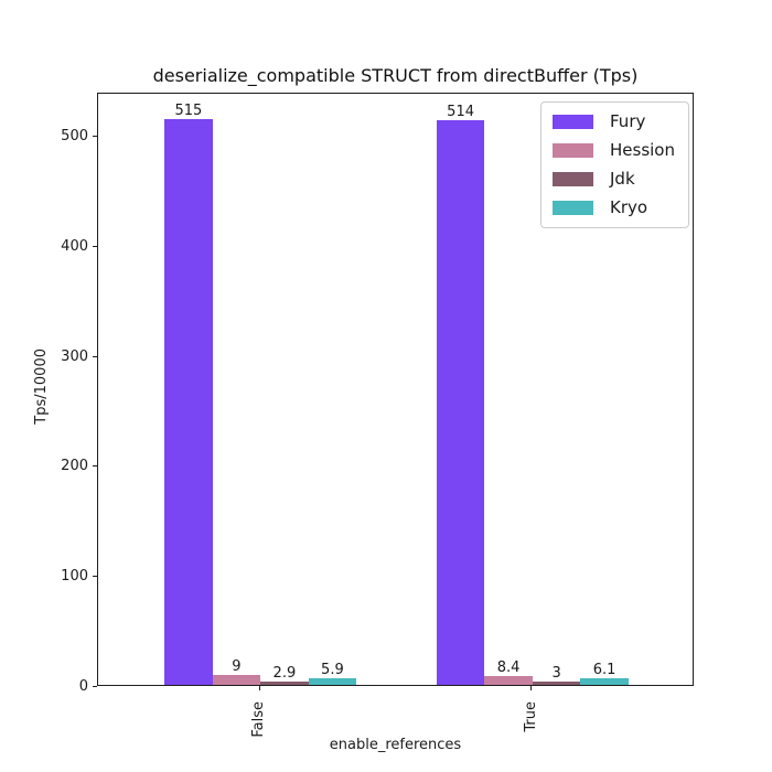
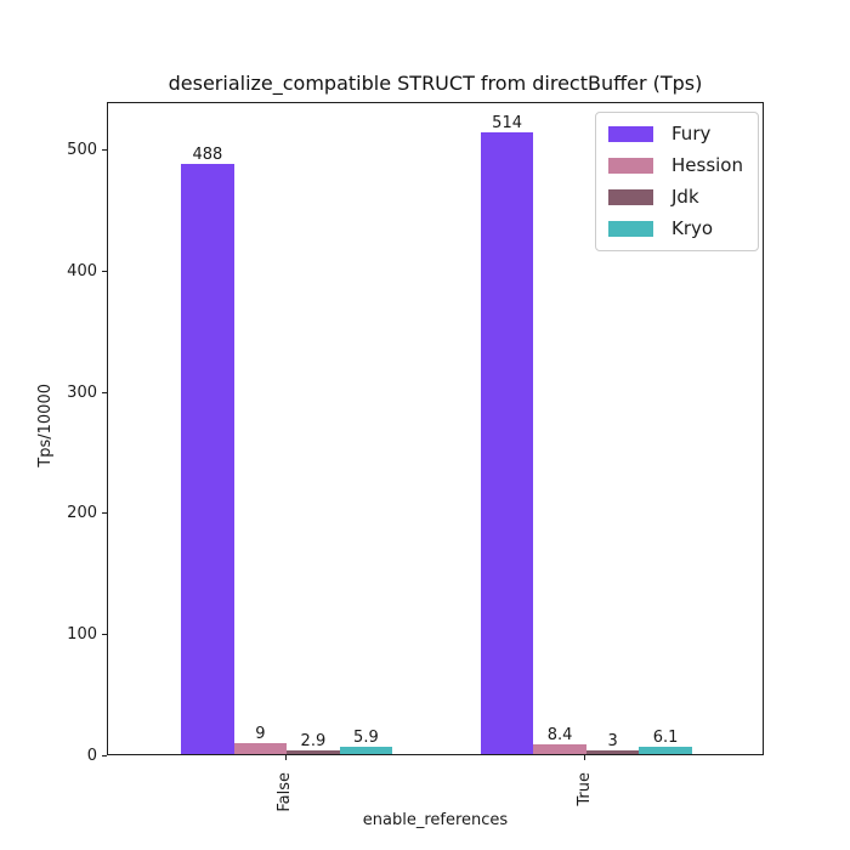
Fury/False: 515 -> 488
